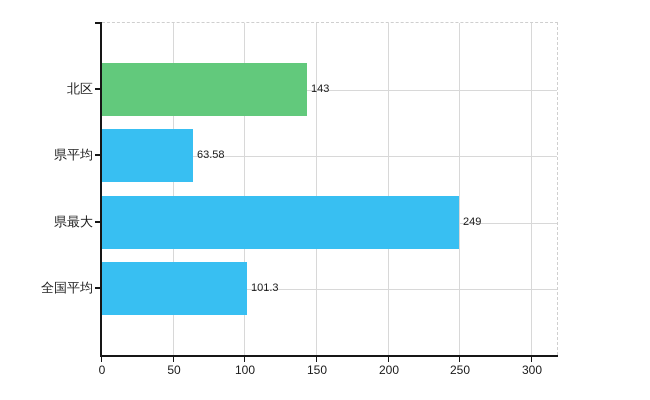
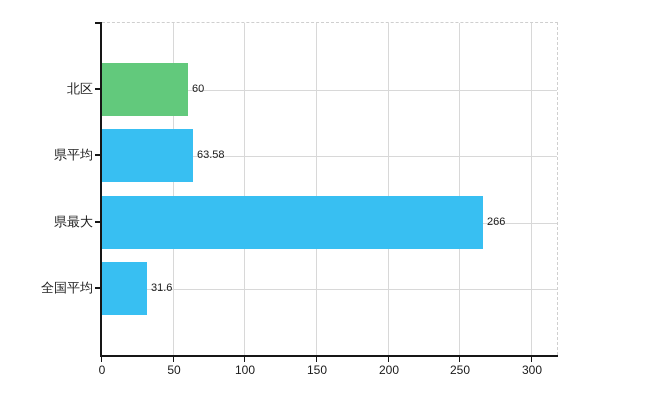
北区: 143 -> 60
県最大: 249 -> 266
全国平均: 101.3 -> 31.6
